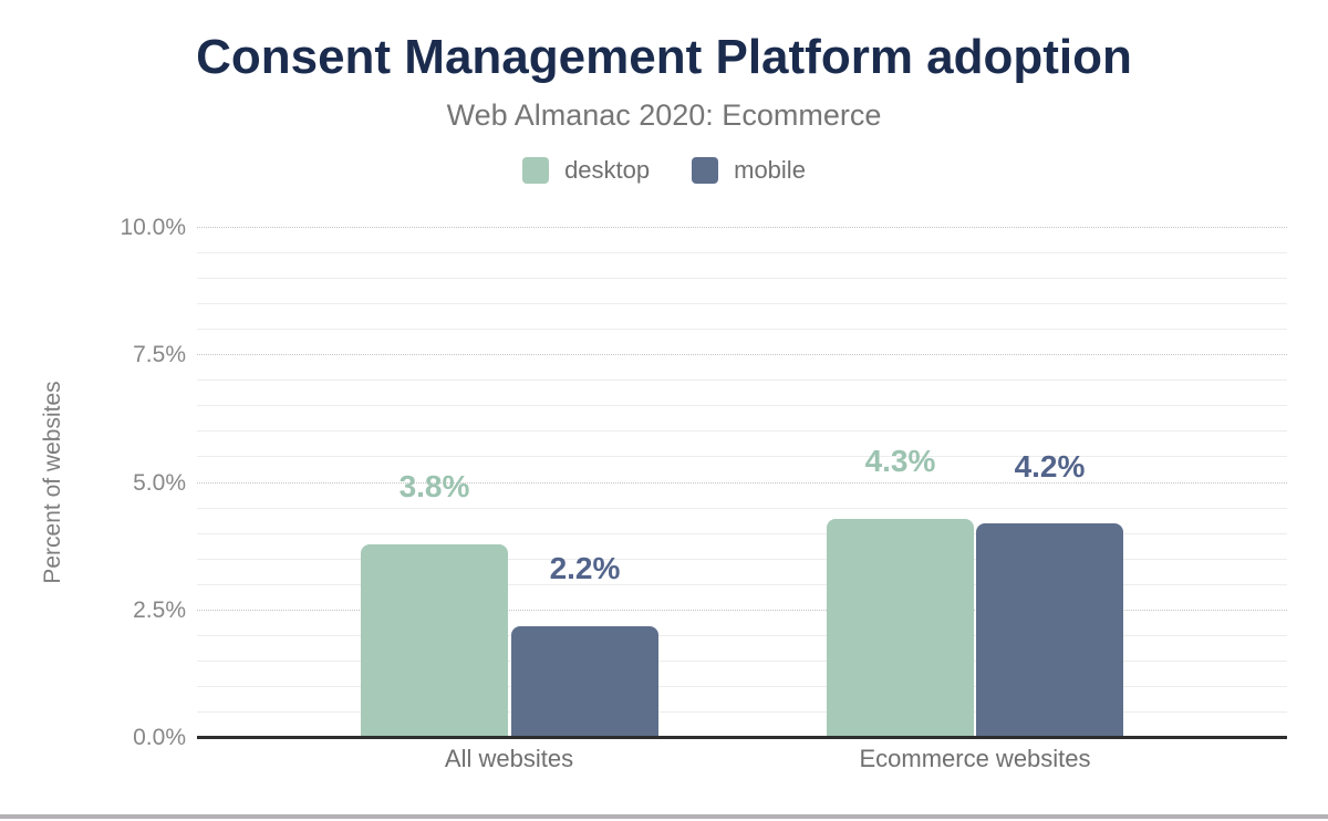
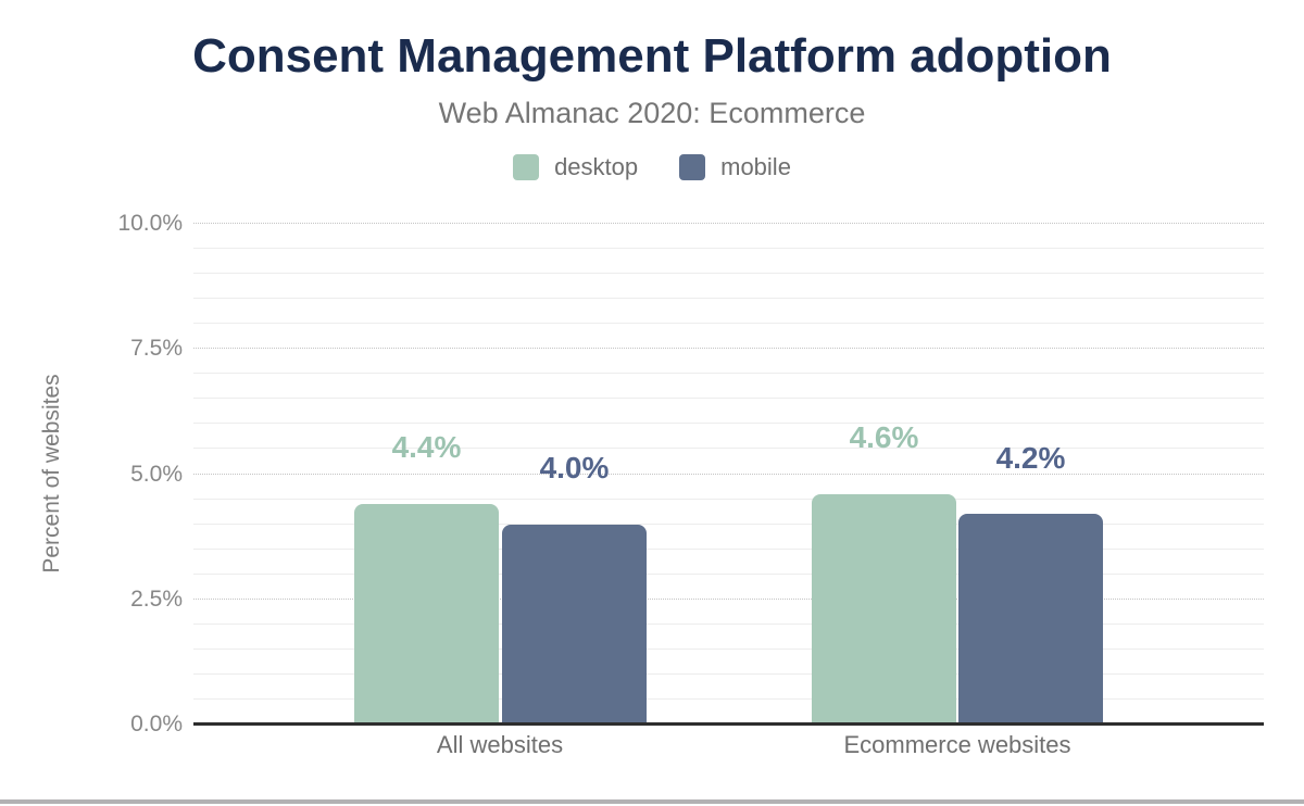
desktop/All websites: 3.8% -> 4.4%
mobile/All websites: 2.2% -> 4.0%
desktop/Ecommerce websites: 4.3% -> 4.6%
